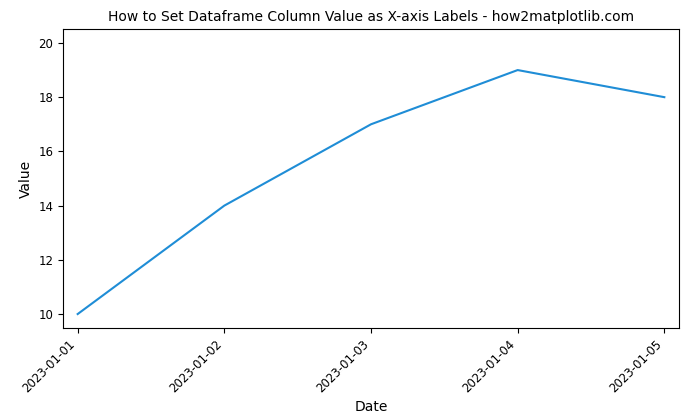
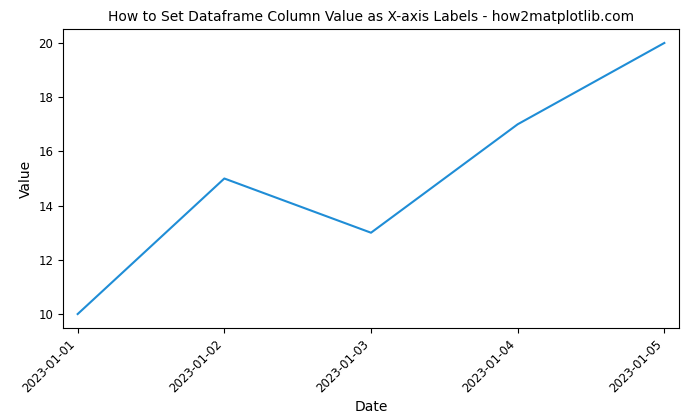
2023-01-02: 14 -> 15
2023-01-03: 17 -> 13
2023-01-04: 19 -> 17
2023-01-05: 18 -> 20
